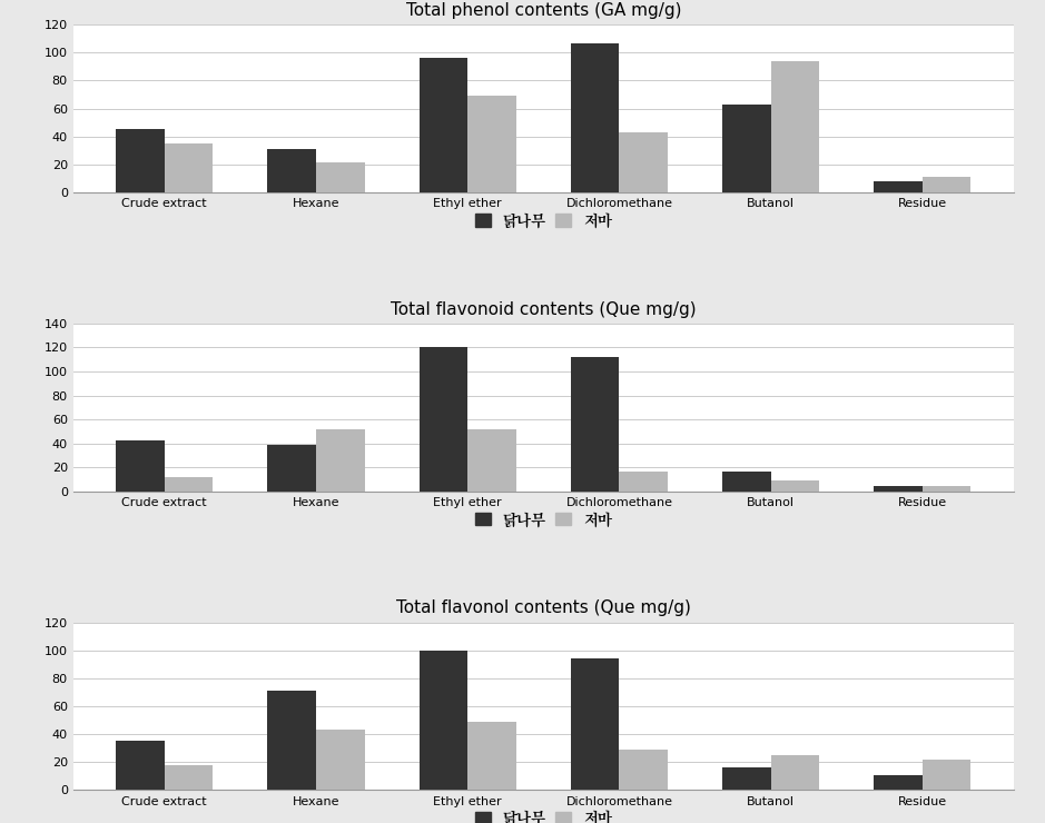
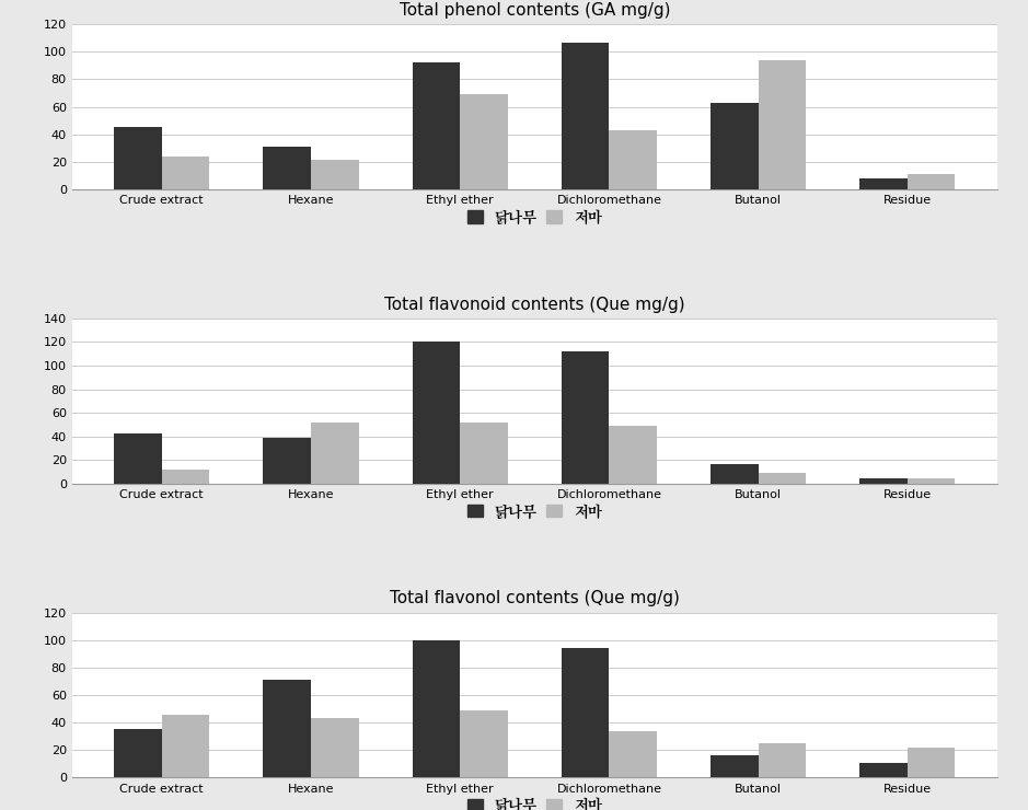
Total phenol contents (GA mg/g)/저마/Crude extract: 35 -> 24
Total phenol contents (GA mg/g)/닭나무/Ethyl ether: 96 -> 92
Total flavonoid contents (Que mg/g)/저마/Dichloromethane: 16 -> 49
Total flavonol contents (Que mg/g)/저마/Crude extract: 18 -> 46
Total flavonol contents (Que mg/g)/저마/Dichloromethane: 29 -> 34
